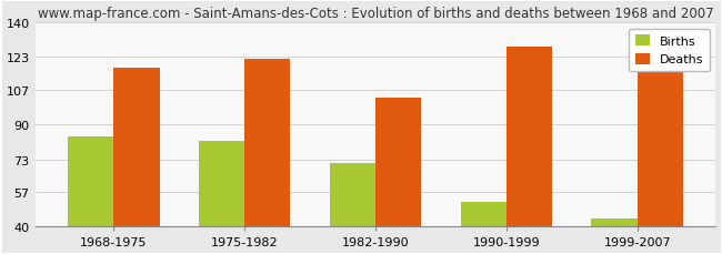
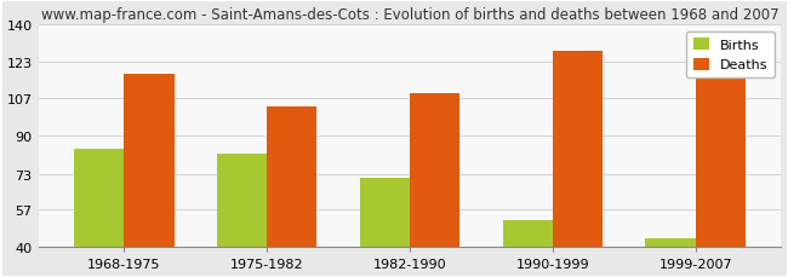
Deaths/1975-1982: 122 -> 103
Deaths/1982-1990: 103 -> 109
